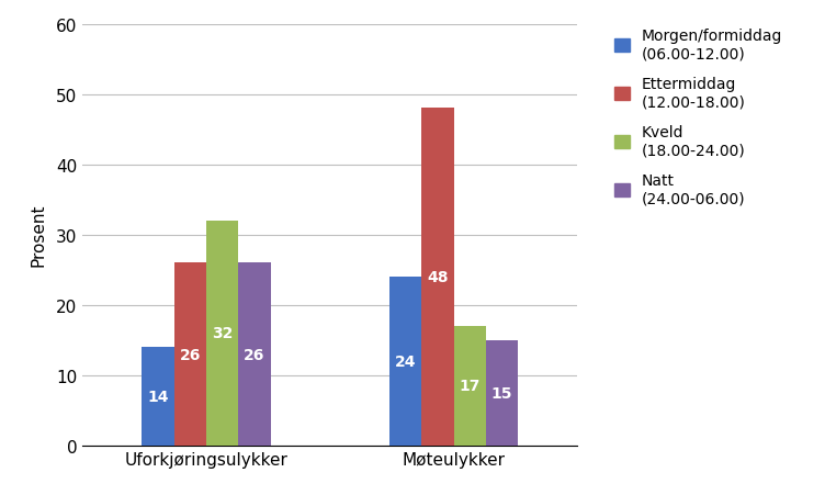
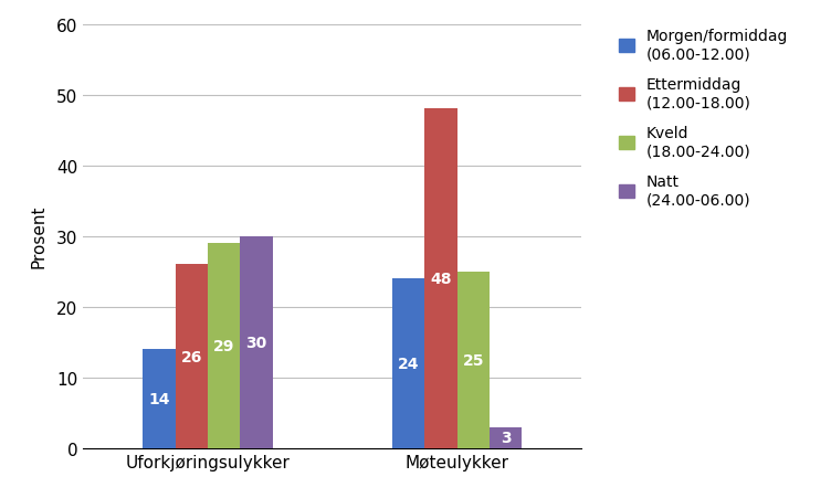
Kveld (18.00-24.00)/Uforkjøringsulykker: 32 -> 29
Natt (24.00-06.00)/Uforkjøringsulykker: 26 -> 30
Kveld (18.00-24.00)/Møteulykker: 17 -> 25
Natt (24.00-06.00)/Møteulykker: 15 -> 3
